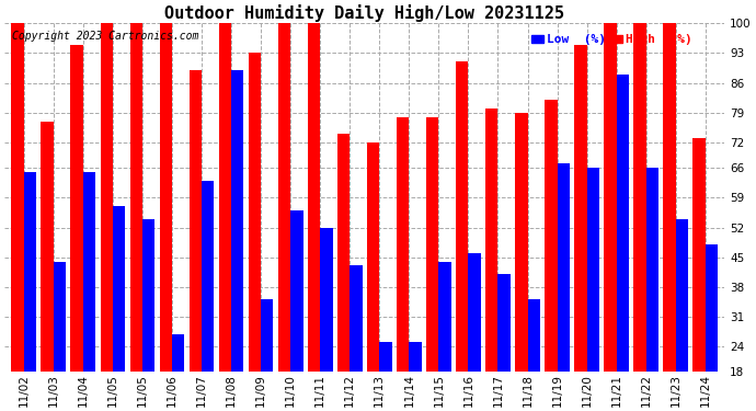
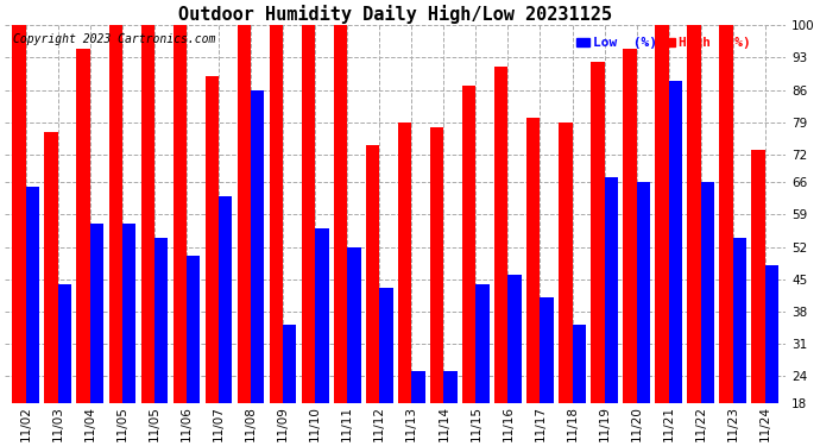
Low (%)/11/04: 65 -> 57
Low (%)/11/06: 27 -> 50
Low (%)/11/08: 89 -> 86
High (%)/11/09: 93 -> 100
High (%)/11/13: 72 -> 79
High (%)/11/15: 78 -> 87
High (%)/11/19: 82 -> 92
